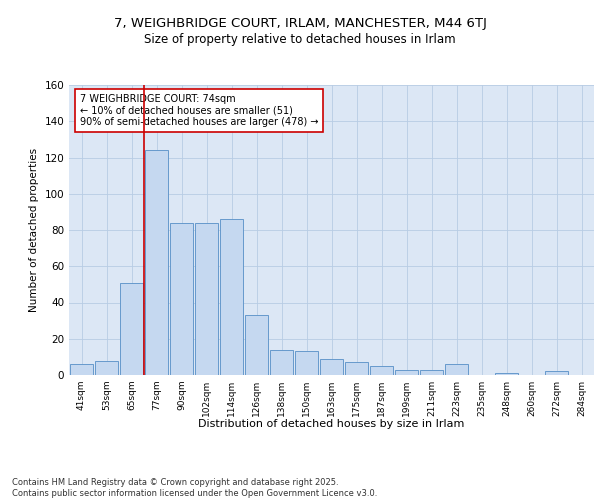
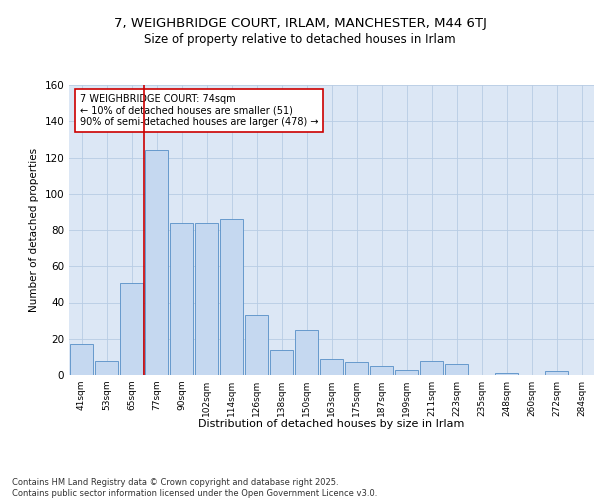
41sqm: 6 -> 17
150sqm: 13 -> 25
211sqm: 3 -> 8
